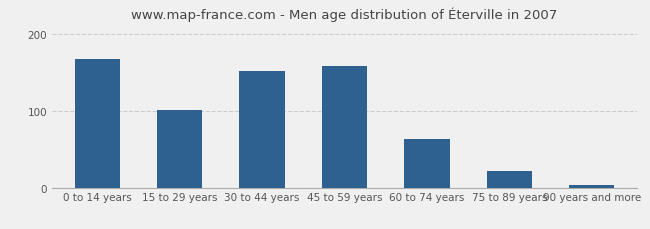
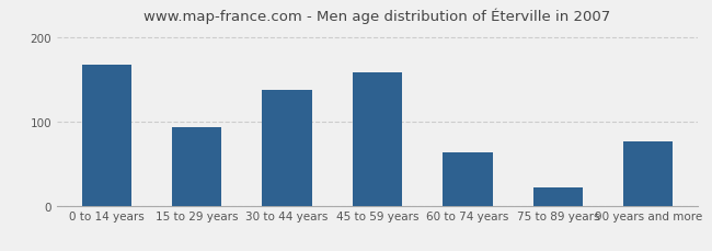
15 to 29 years: 101 -> 94
30 to 44 years: 152 -> 138
90 years and more: 3 -> 76
